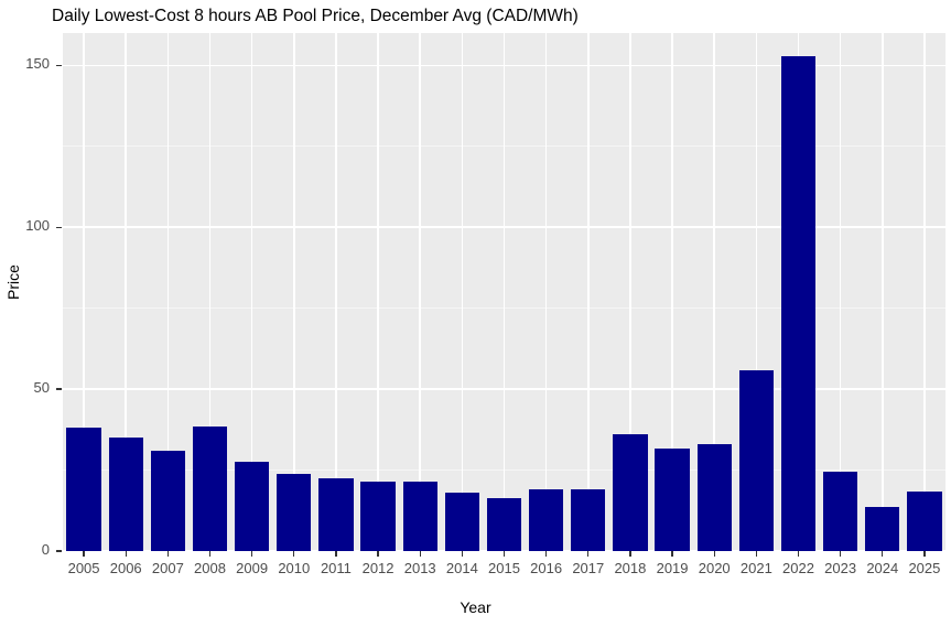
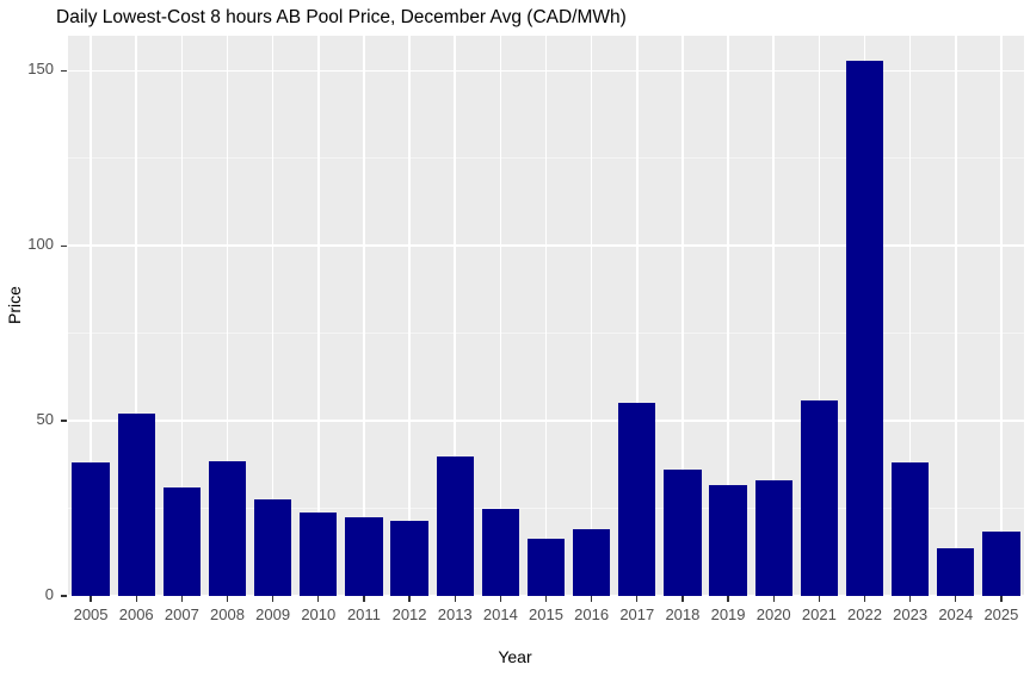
2006: 35 -> 52
2013: 22 -> 40
2014: 18 -> 25
2017: 19 -> 55
2023: 24 -> 38
